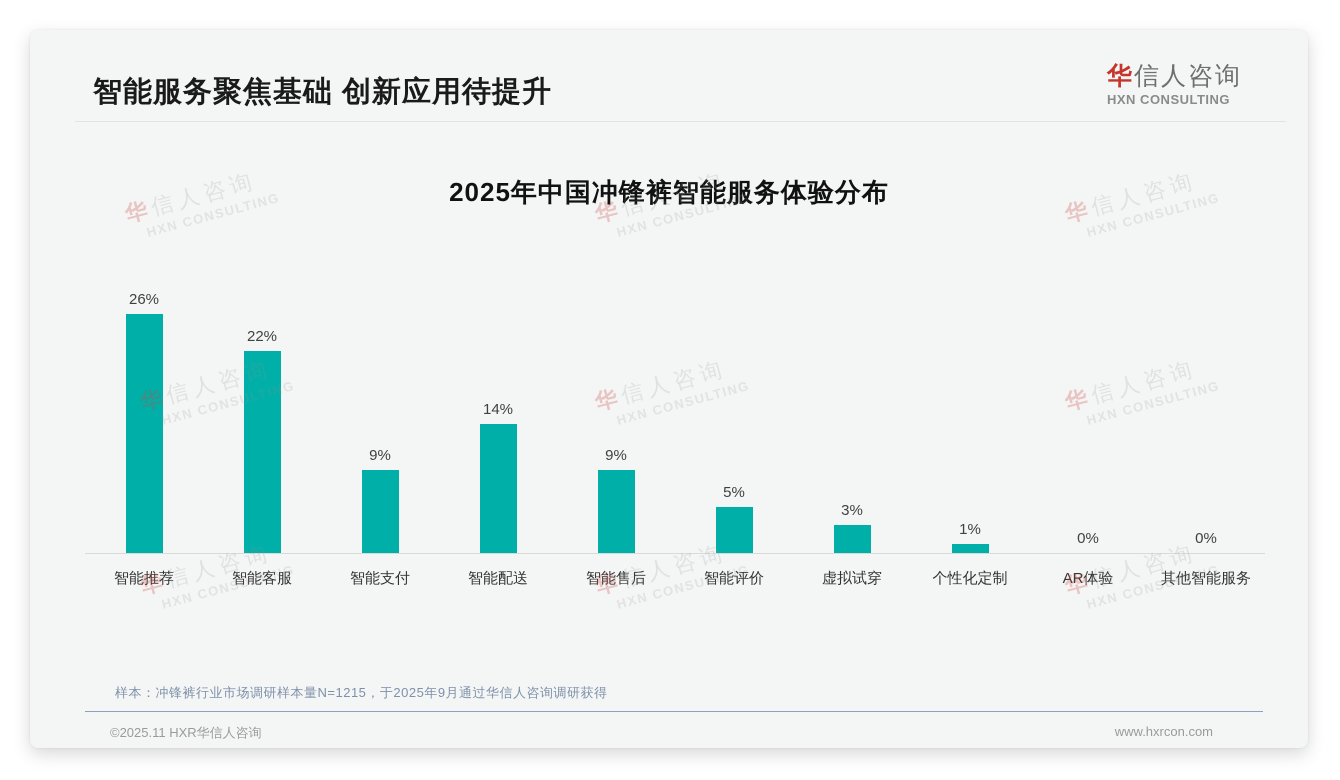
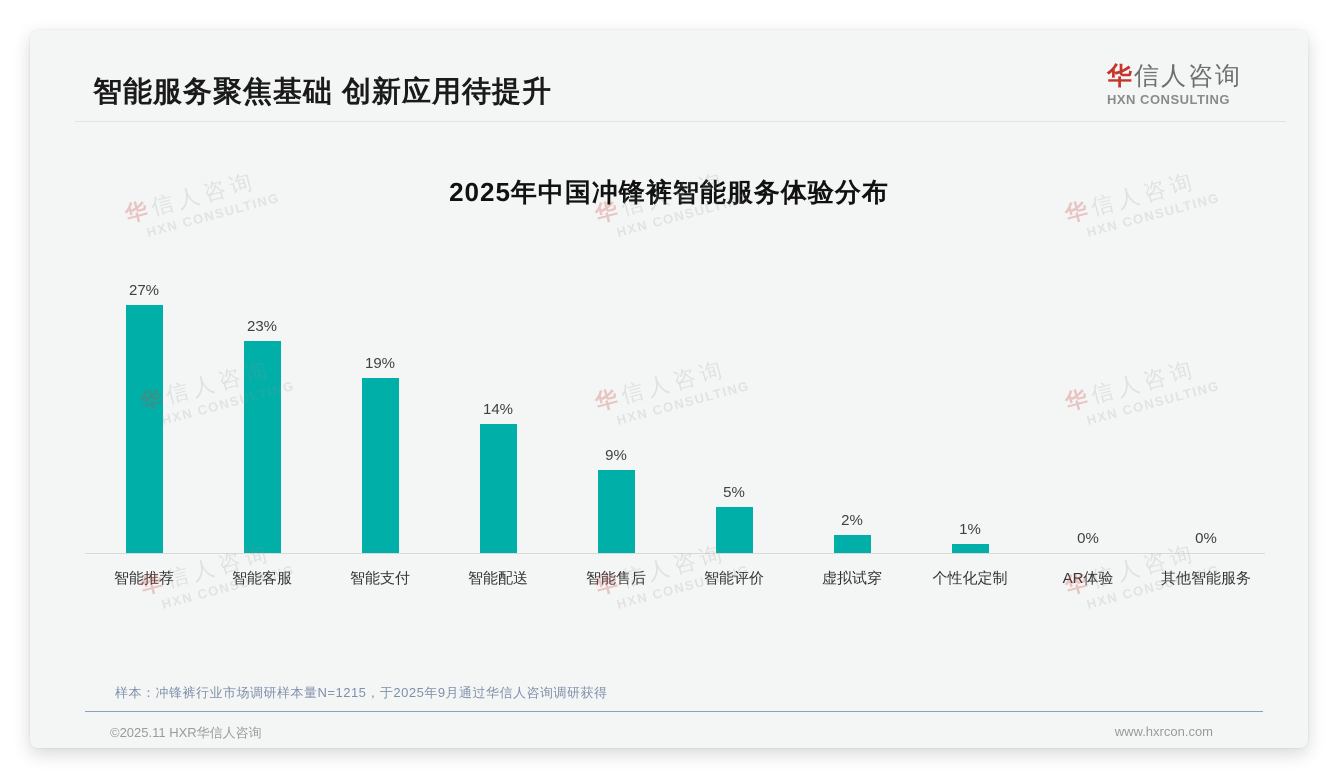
智能推荐: 26% -> 27%
智能客服: 22% -> 23%
智能支付: 9% -> 19%
虚拟试穿: 3% -> 2%
